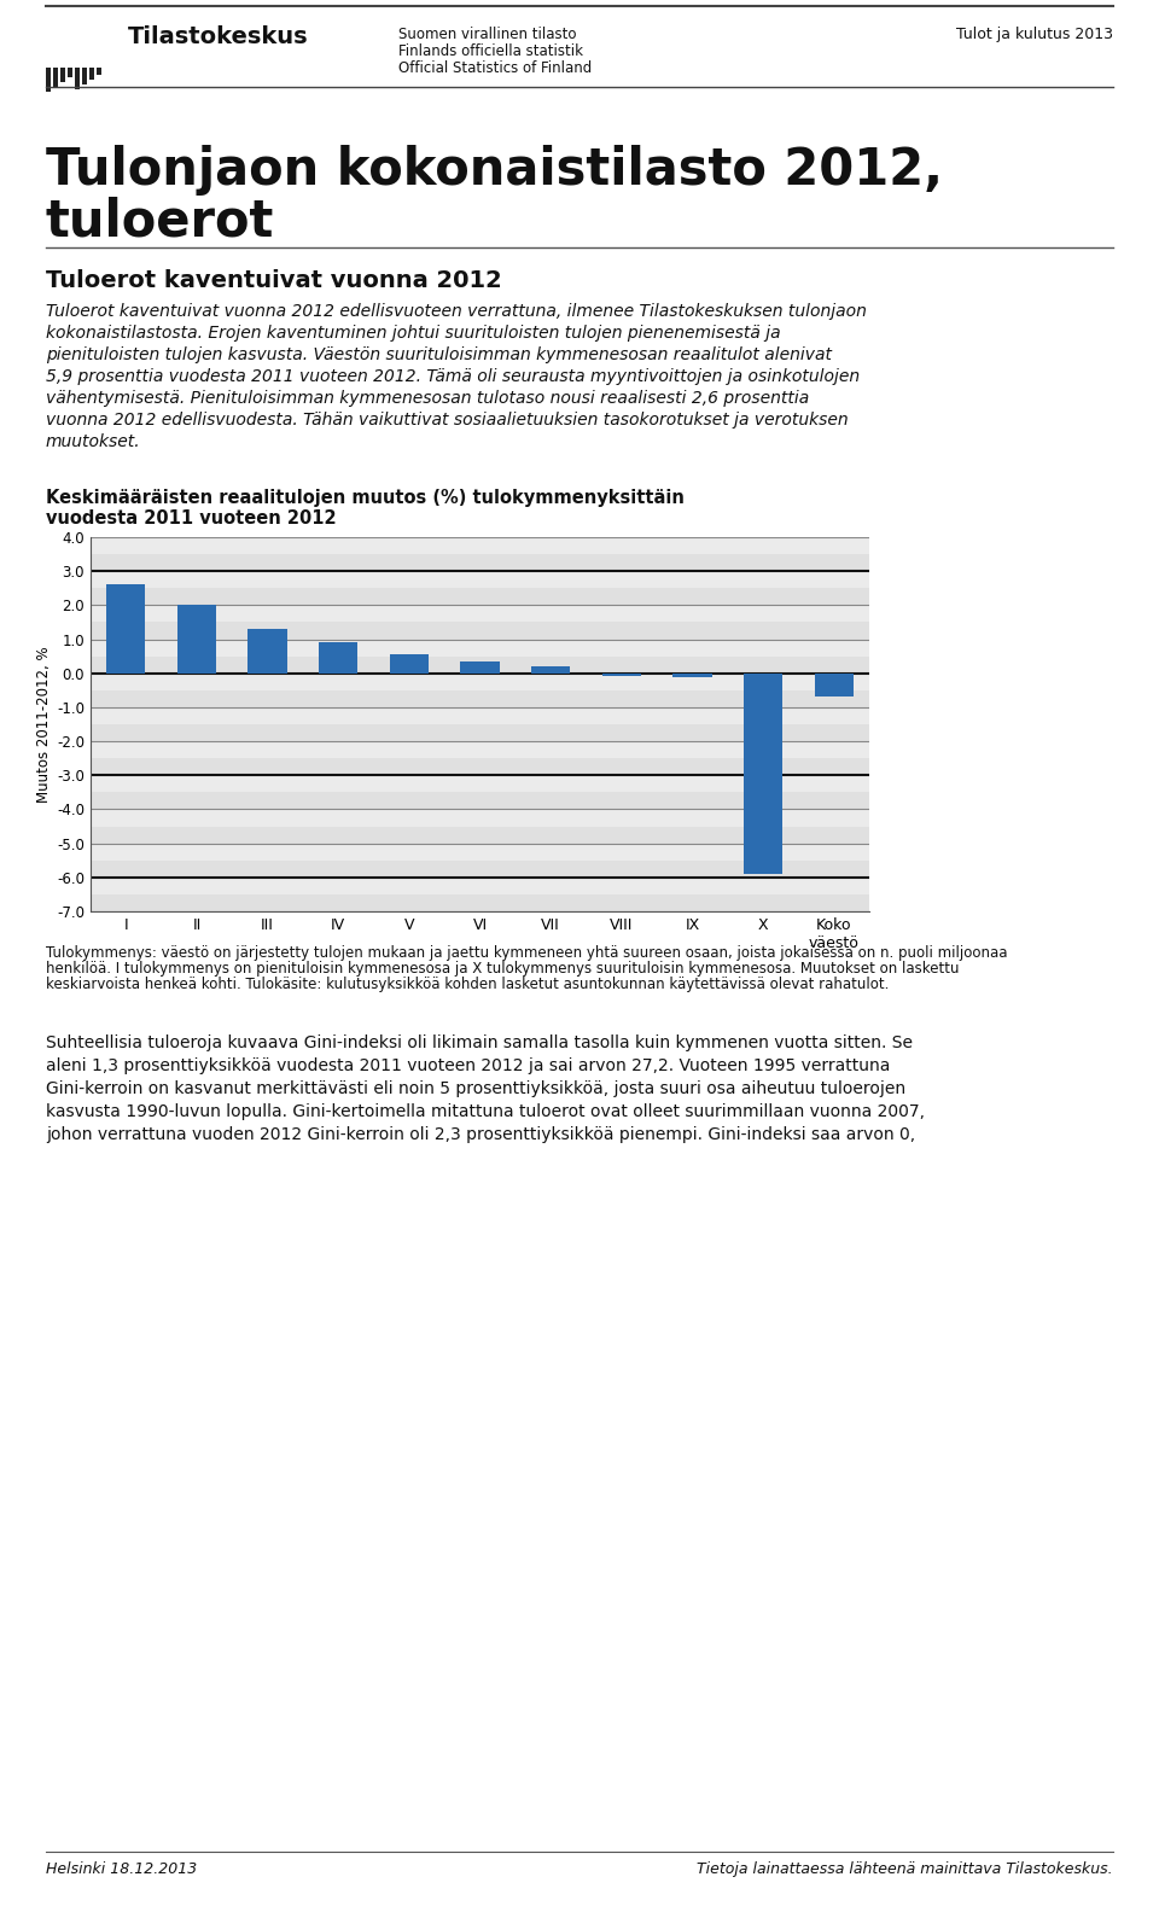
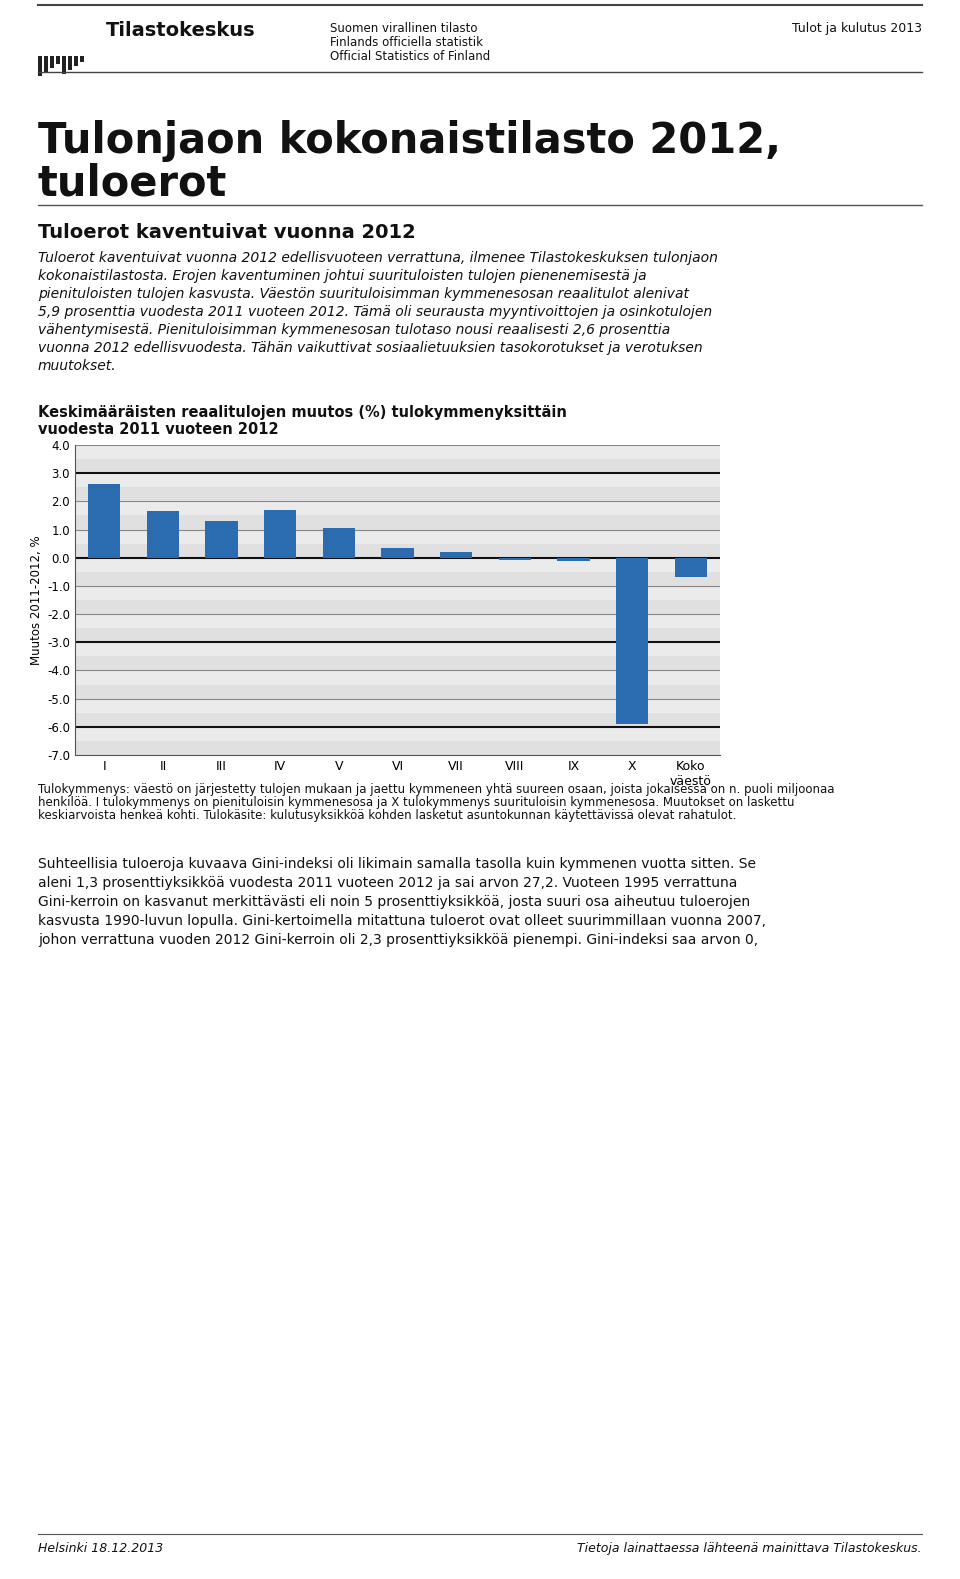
II: 2.00 -> 1.65
IV: 0.90 -> 1.70
V: 0.55 -> 1.05
